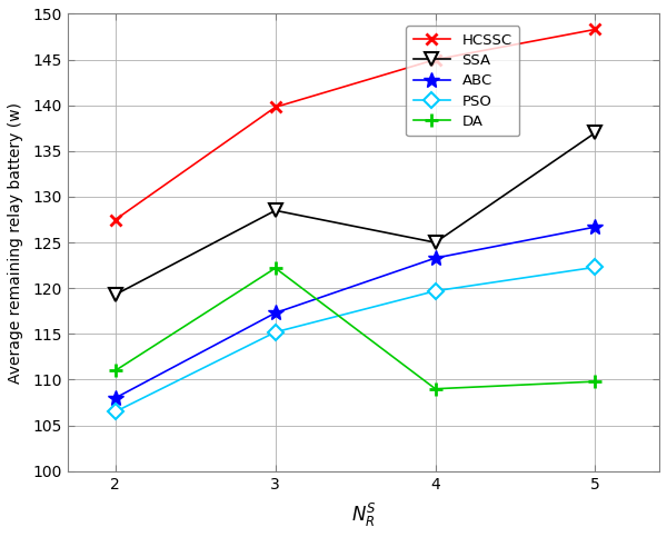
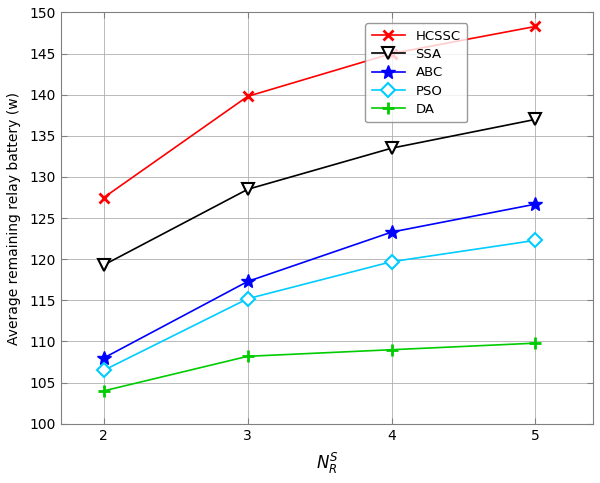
DA/2: 111.0 -> 104.0
DA/3: 122.2 -> 108.2
SSA/4: 125.0 -> 133.5
